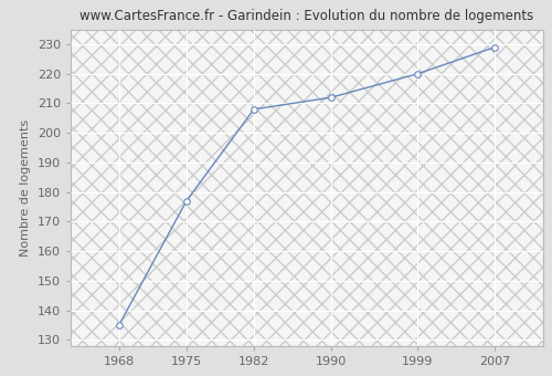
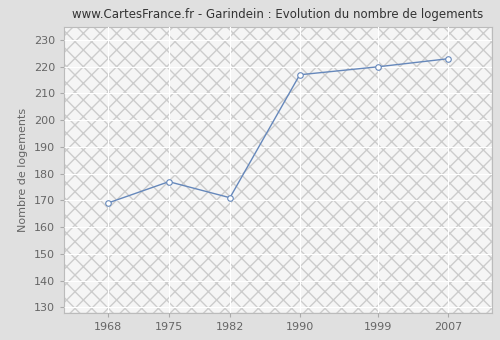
1968: 135 -> 169
1982: 208 -> 171
1990: 212 -> 217
2007: 229 -> 223
